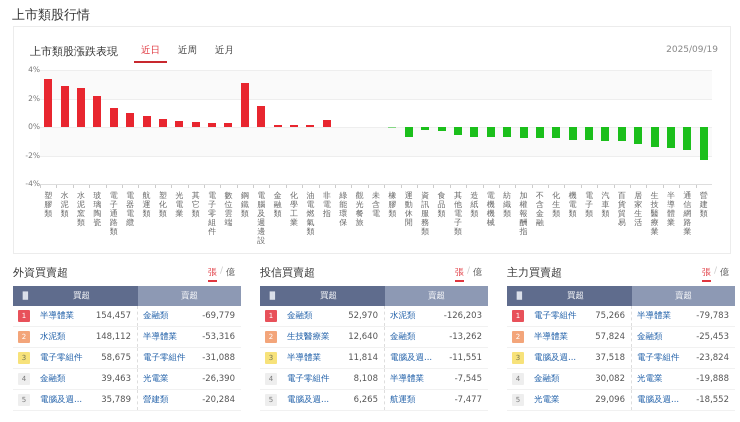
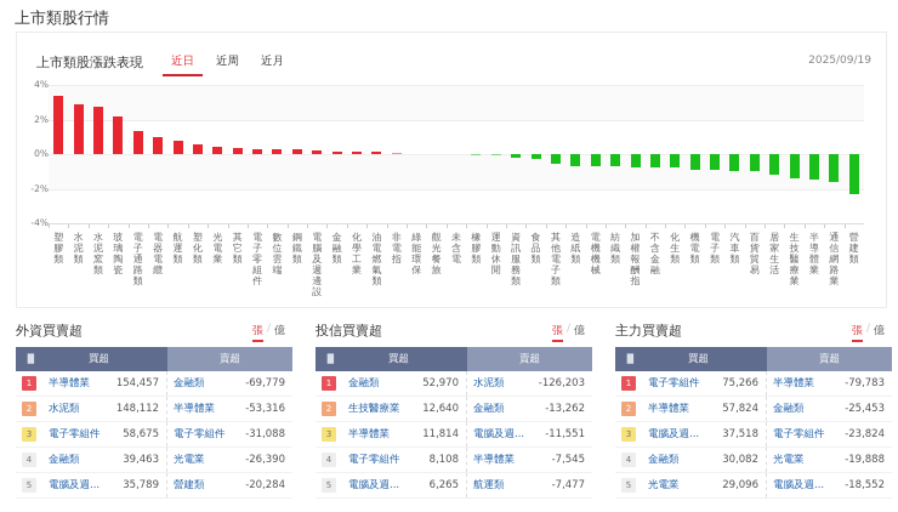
鋼鐵類: 3.1% -> 0.2%
電腦及週邊設: 1.5% -> 0.2%
非電指: 0.5% -> 0.1%
運動休閒: -0.7% -> -0.1%
